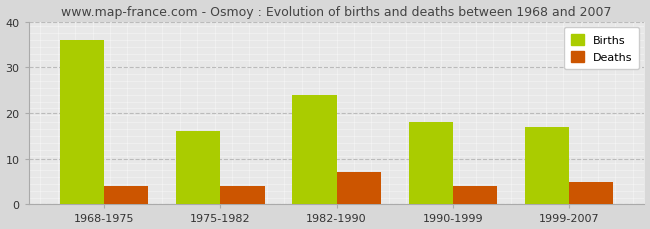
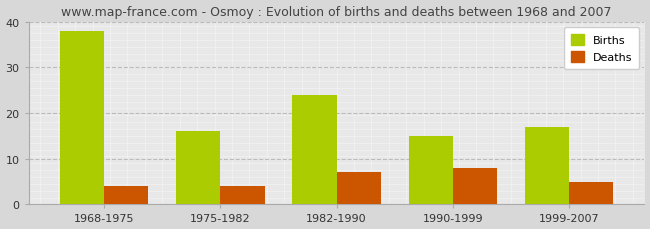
Births/1968-1975: 36 -> 38
Births/1990-1999: 18 -> 15
Deaths/1990-1999: 4 -> 8
